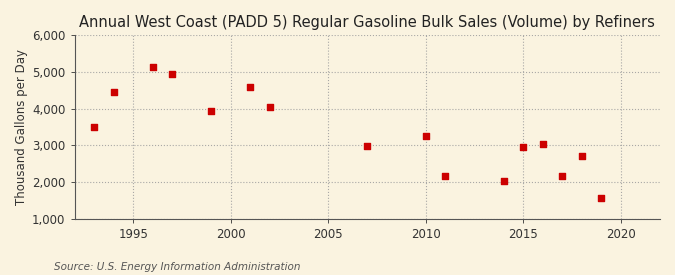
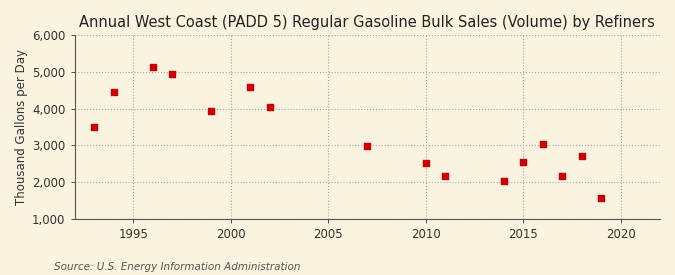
2010: 3,250 -> 2,520
2015: 2,950 -> 2,550
